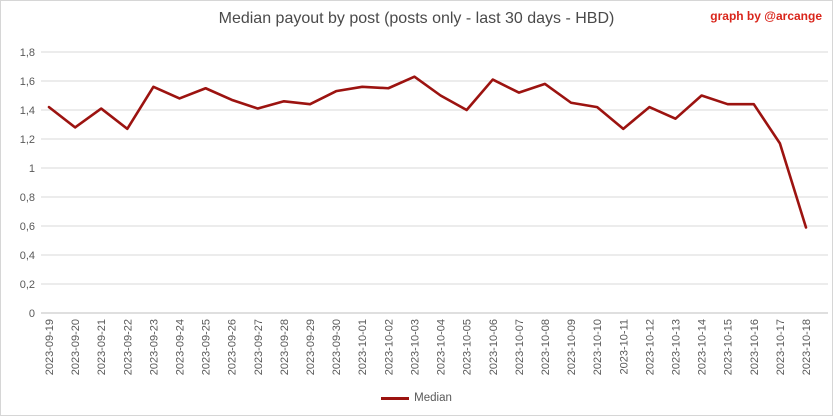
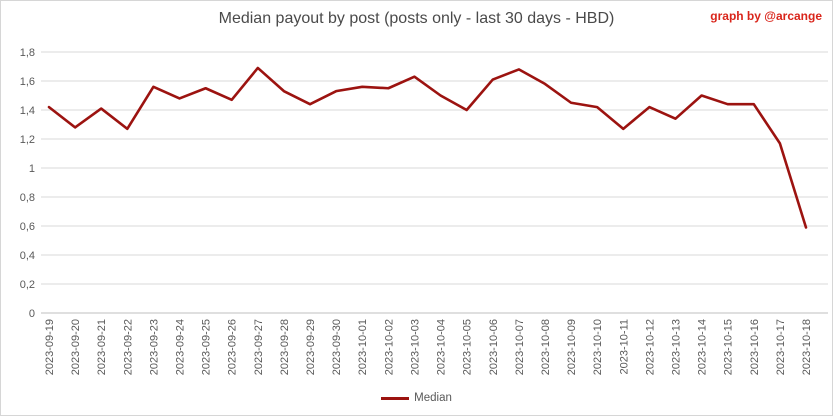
2023-09-27: 1,41 -> 1,69
2023-09-28: 1,46 -> 1,53
2023-10-07: 1,52 -> 1,68
